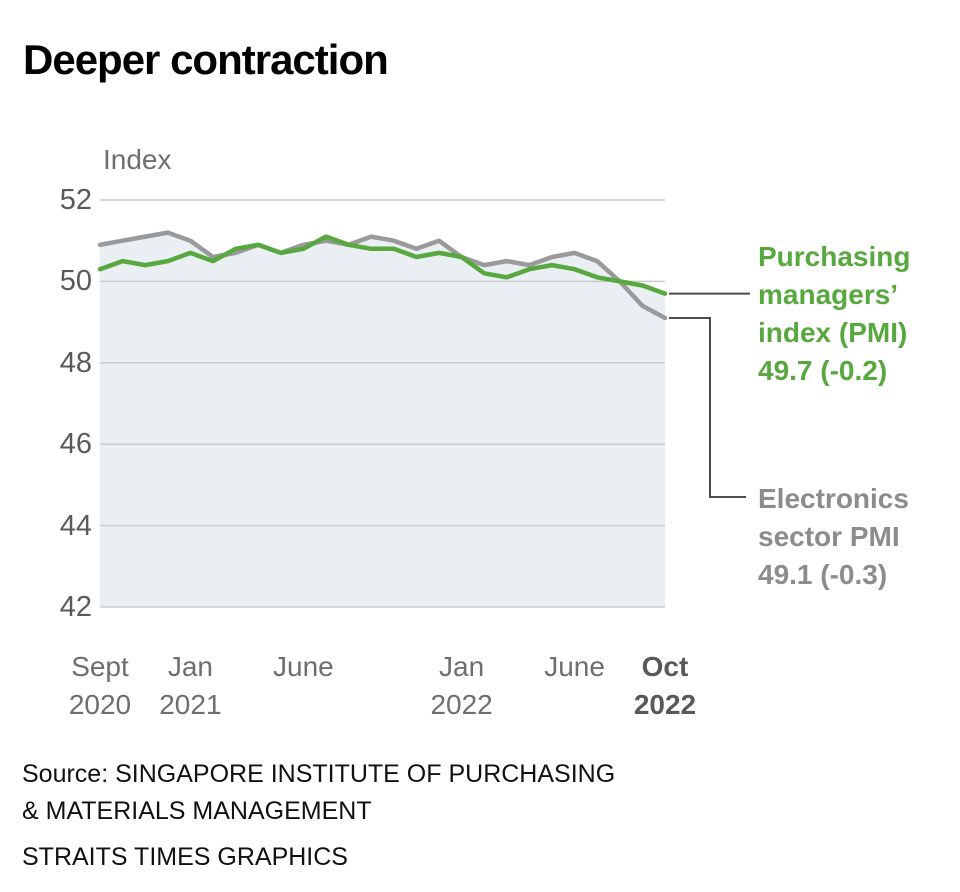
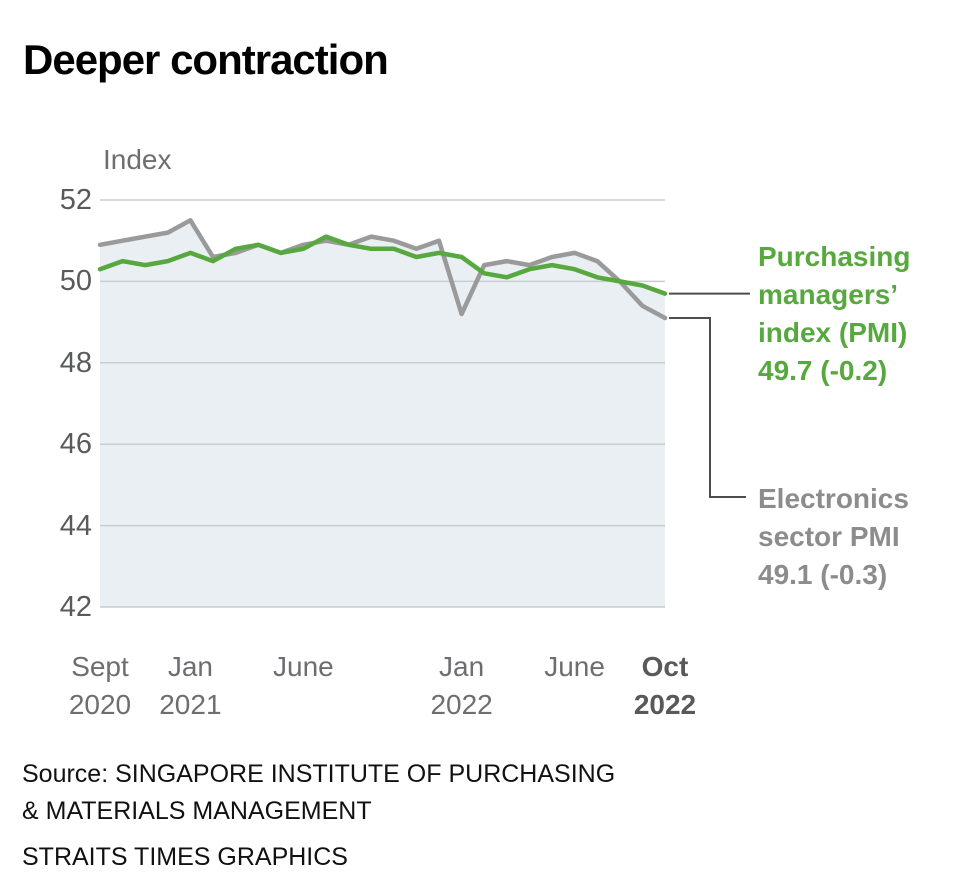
Electronics sector PMI/Jan 2021: 51.0 -> 51.5
Electronics sector PMI/Jan 2022: 50.6 -> 49.2
